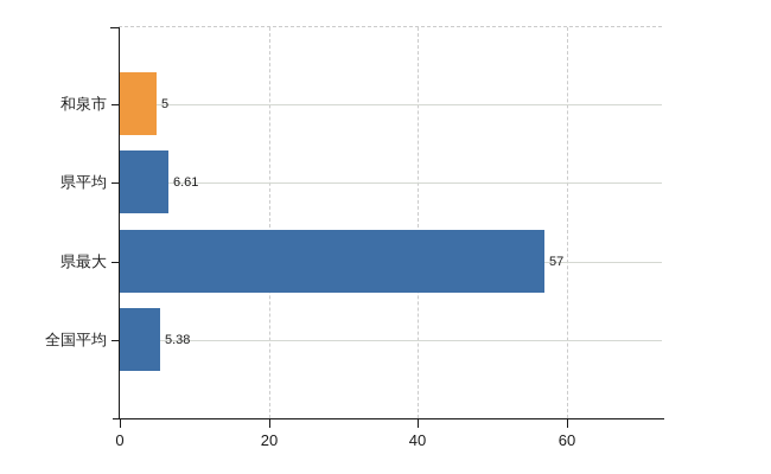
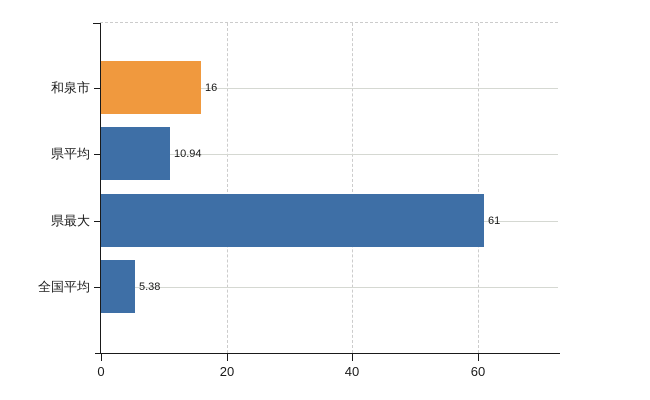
和泉市: 5 -> 16
県平均: 6.61 -> 10.94
県最大: 57 -> 61
